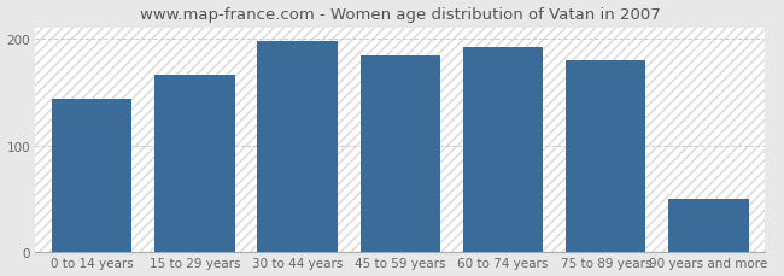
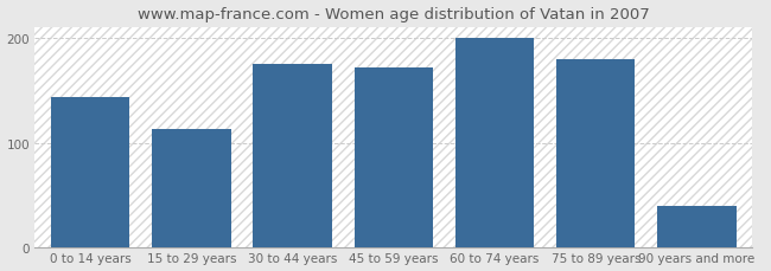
15 to 29 years: 166 -> 113
30 to 44 years: 198 -> 175
45 to 59 years: 184 -> 172
60 to 74 years: 192 -> 200
90 years and more: 50 -> 40
